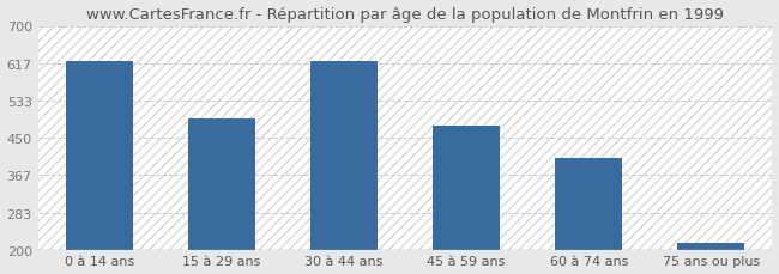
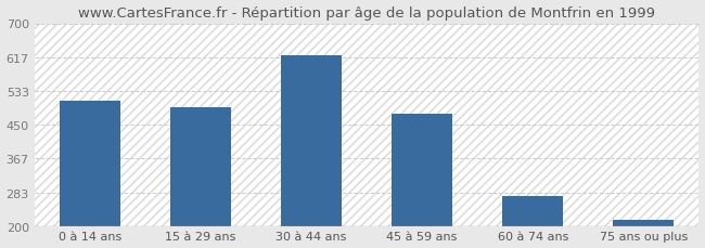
0 à 14 ans: 622 -> 510
60 à 74 ans: 405 -> 275
